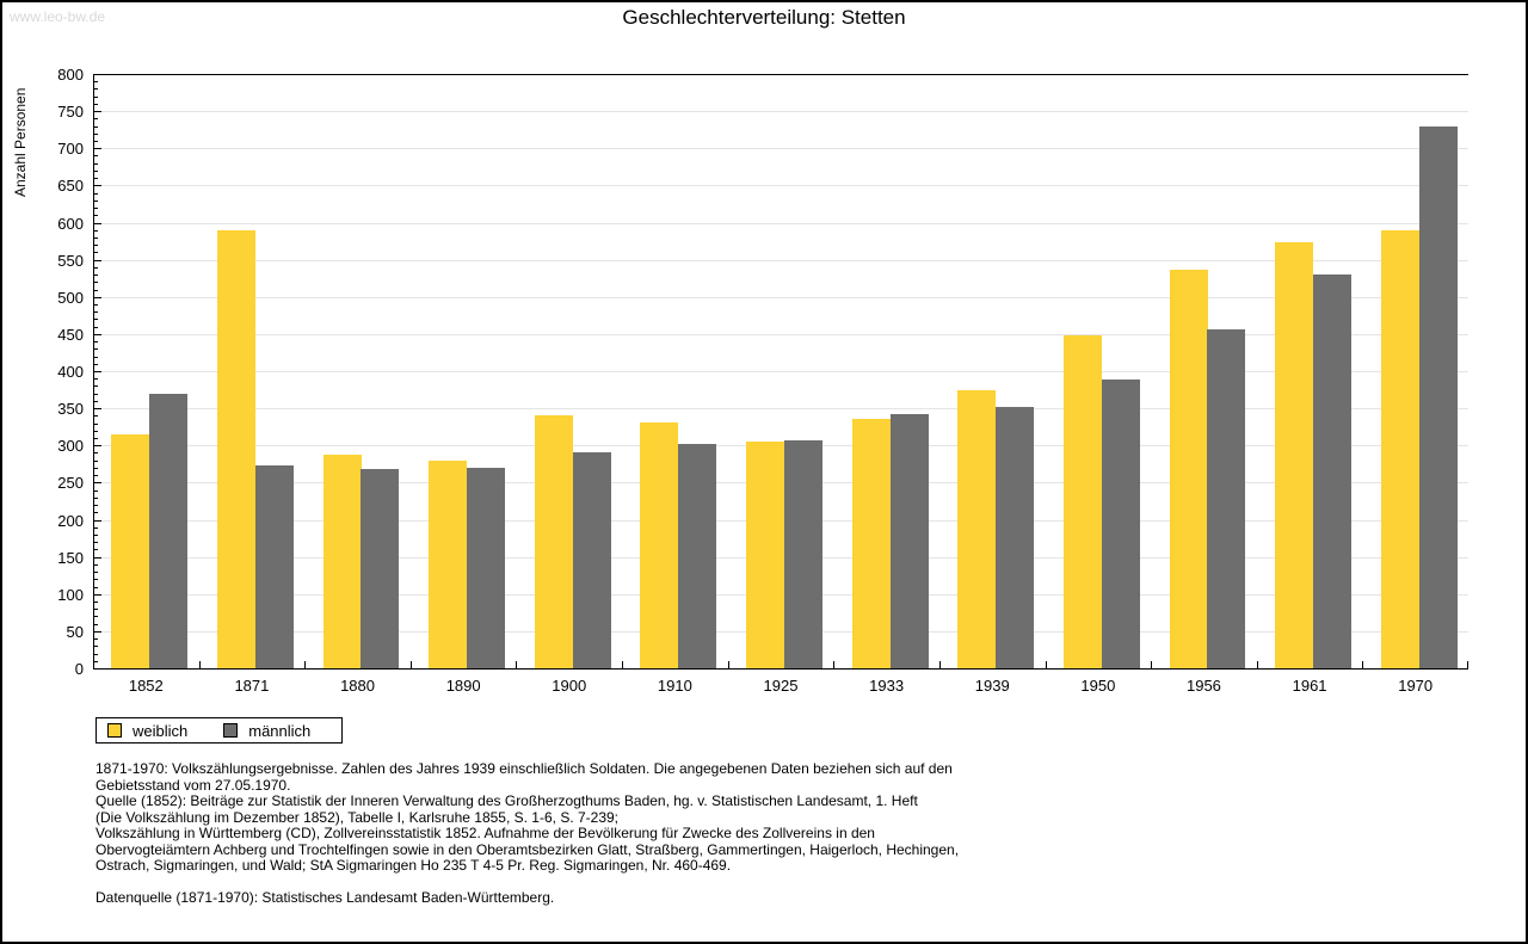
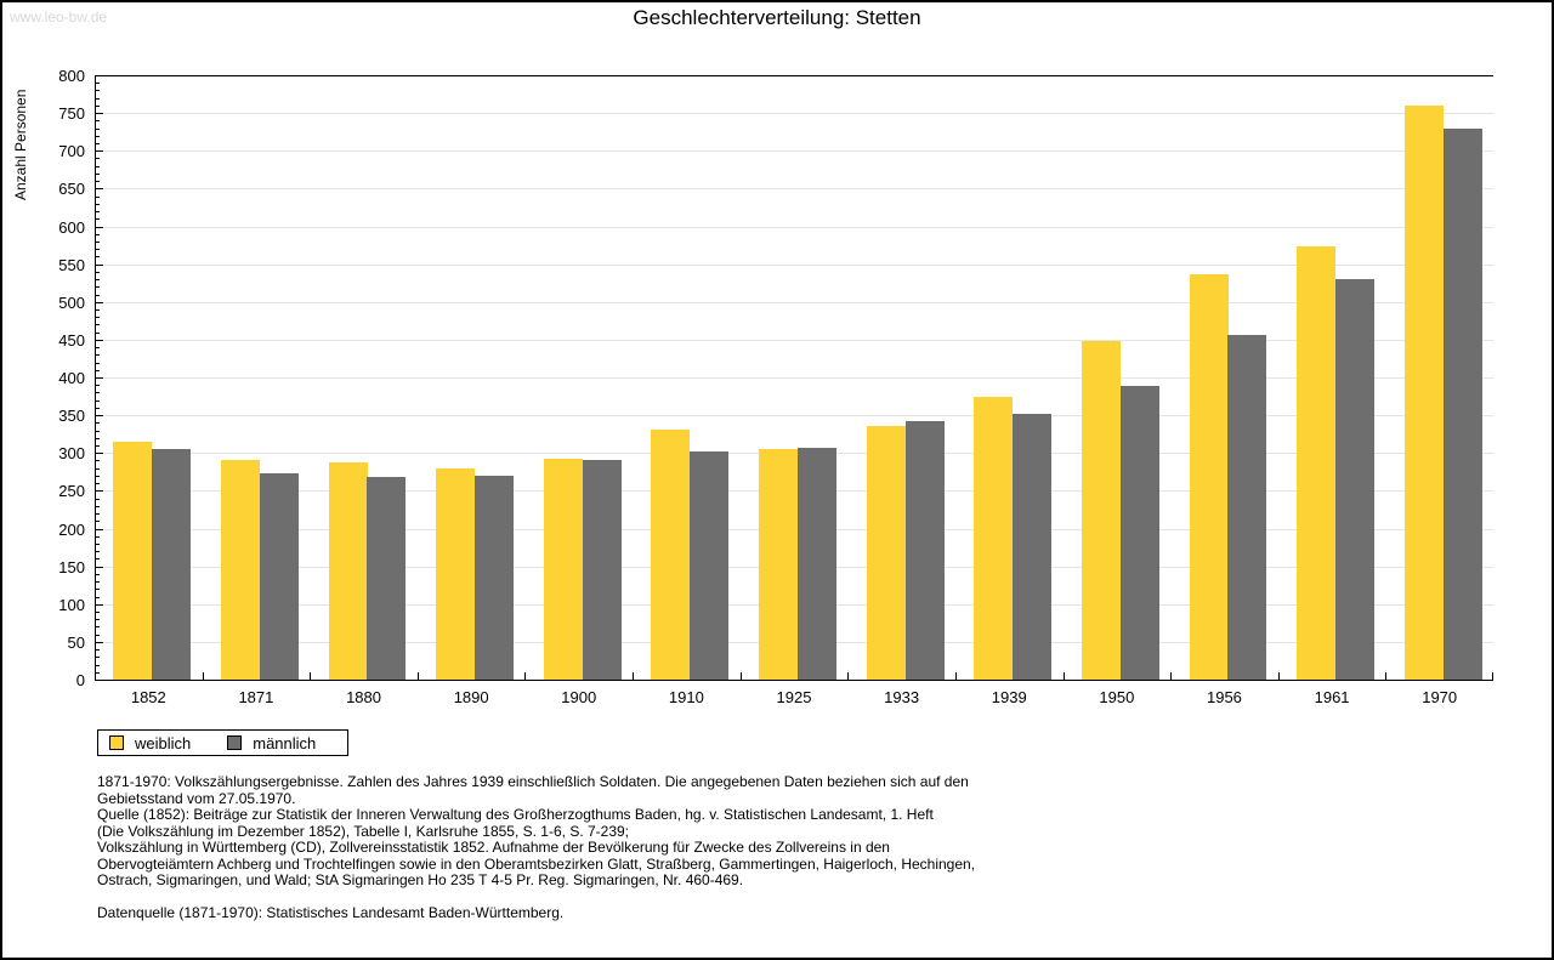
männlich/1852: 370 -> 300
weiblich/1871: 590 -> 290
weiblich/1900: 340 -> 290
weiblich/1970: 590 -> 760
